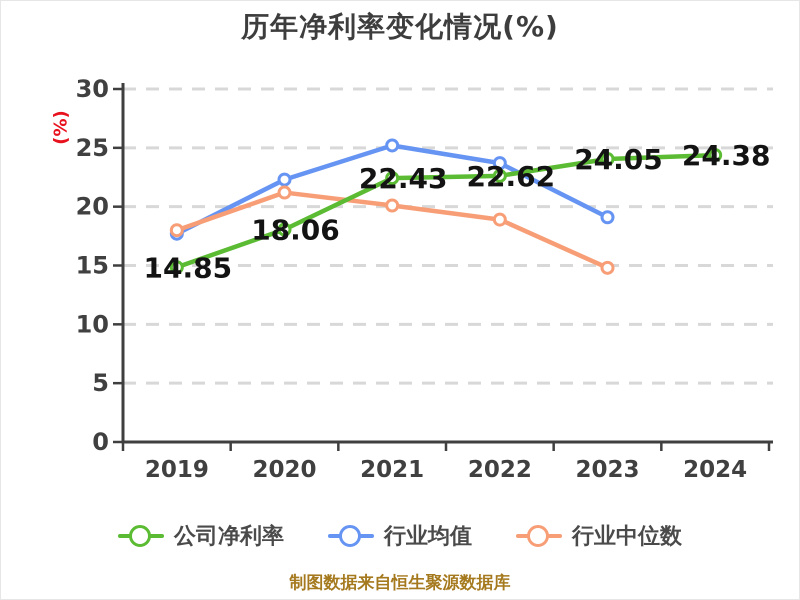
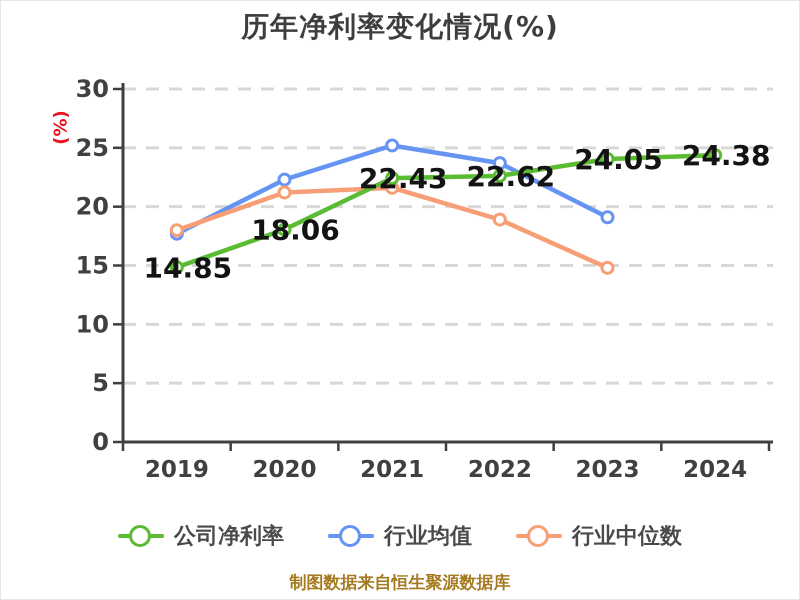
行业中位数/2021: 20.1 -> 21.6
